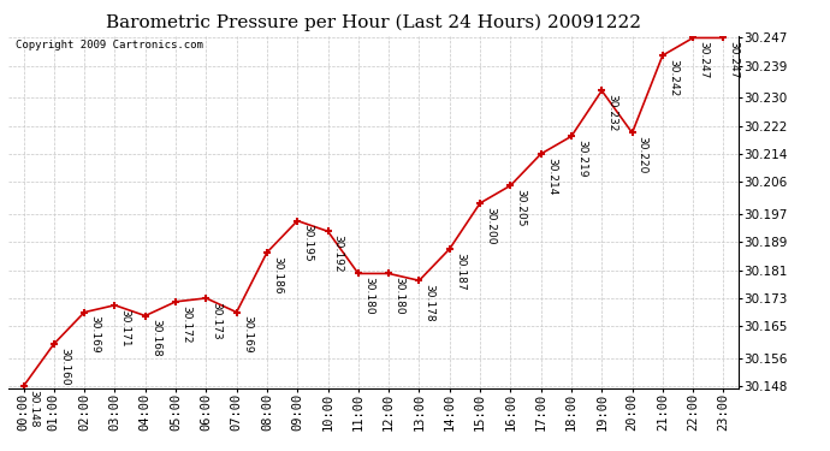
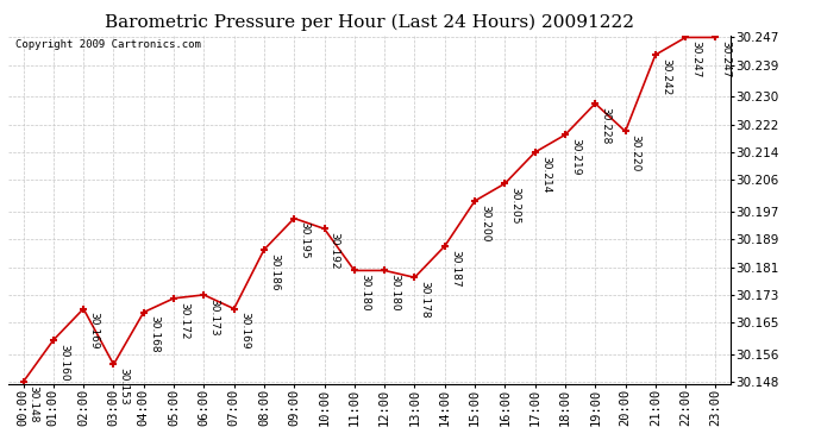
03:00: 30.171 -> 30.153
19:00: 30.232 -> 30.228
